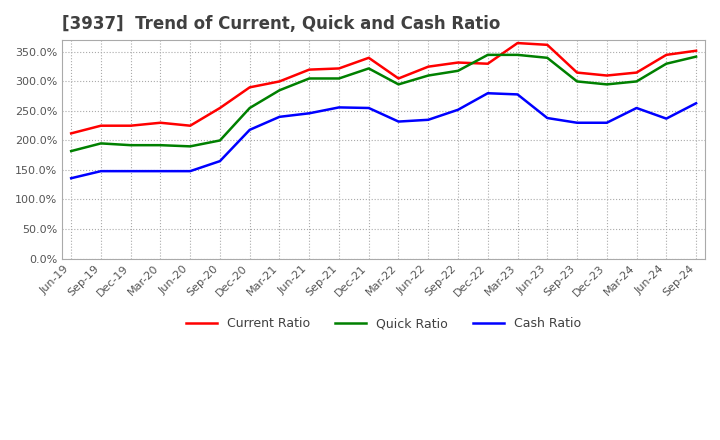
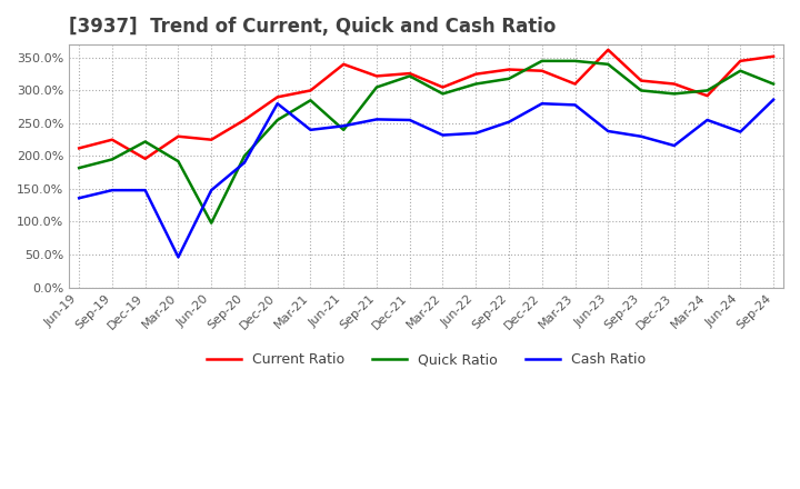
Current Ratio/Dec-19: 225% -> 196%
Quick Ratio/Dec-19: 192% -> 222%
Cash Ratio/Mar-20: 148% -> 46%
Quick Ratio/Jun-20: 190% -> 98%
Cash Ratio/Sep-20: 165% -> 190%
Cash Ratio/Dec-20: 218% -> 280%
Current Ratio/Jun-21: 320% -> 340%
Quick Ratio/Jun-21: 305% -> 240%
Current Ratio/Dec-21: 340% -> 326%
Current Ratio/Mar-23: 365% -> 310%
Cash Ratio/Dec-23: 230% -> 216%
Current Ratio/Mar-24: 315% -> 292%
Quick Ratio/Sep-24: 342% -> 310%
Cash Ratio/Sep-24: 263% -> 286%
